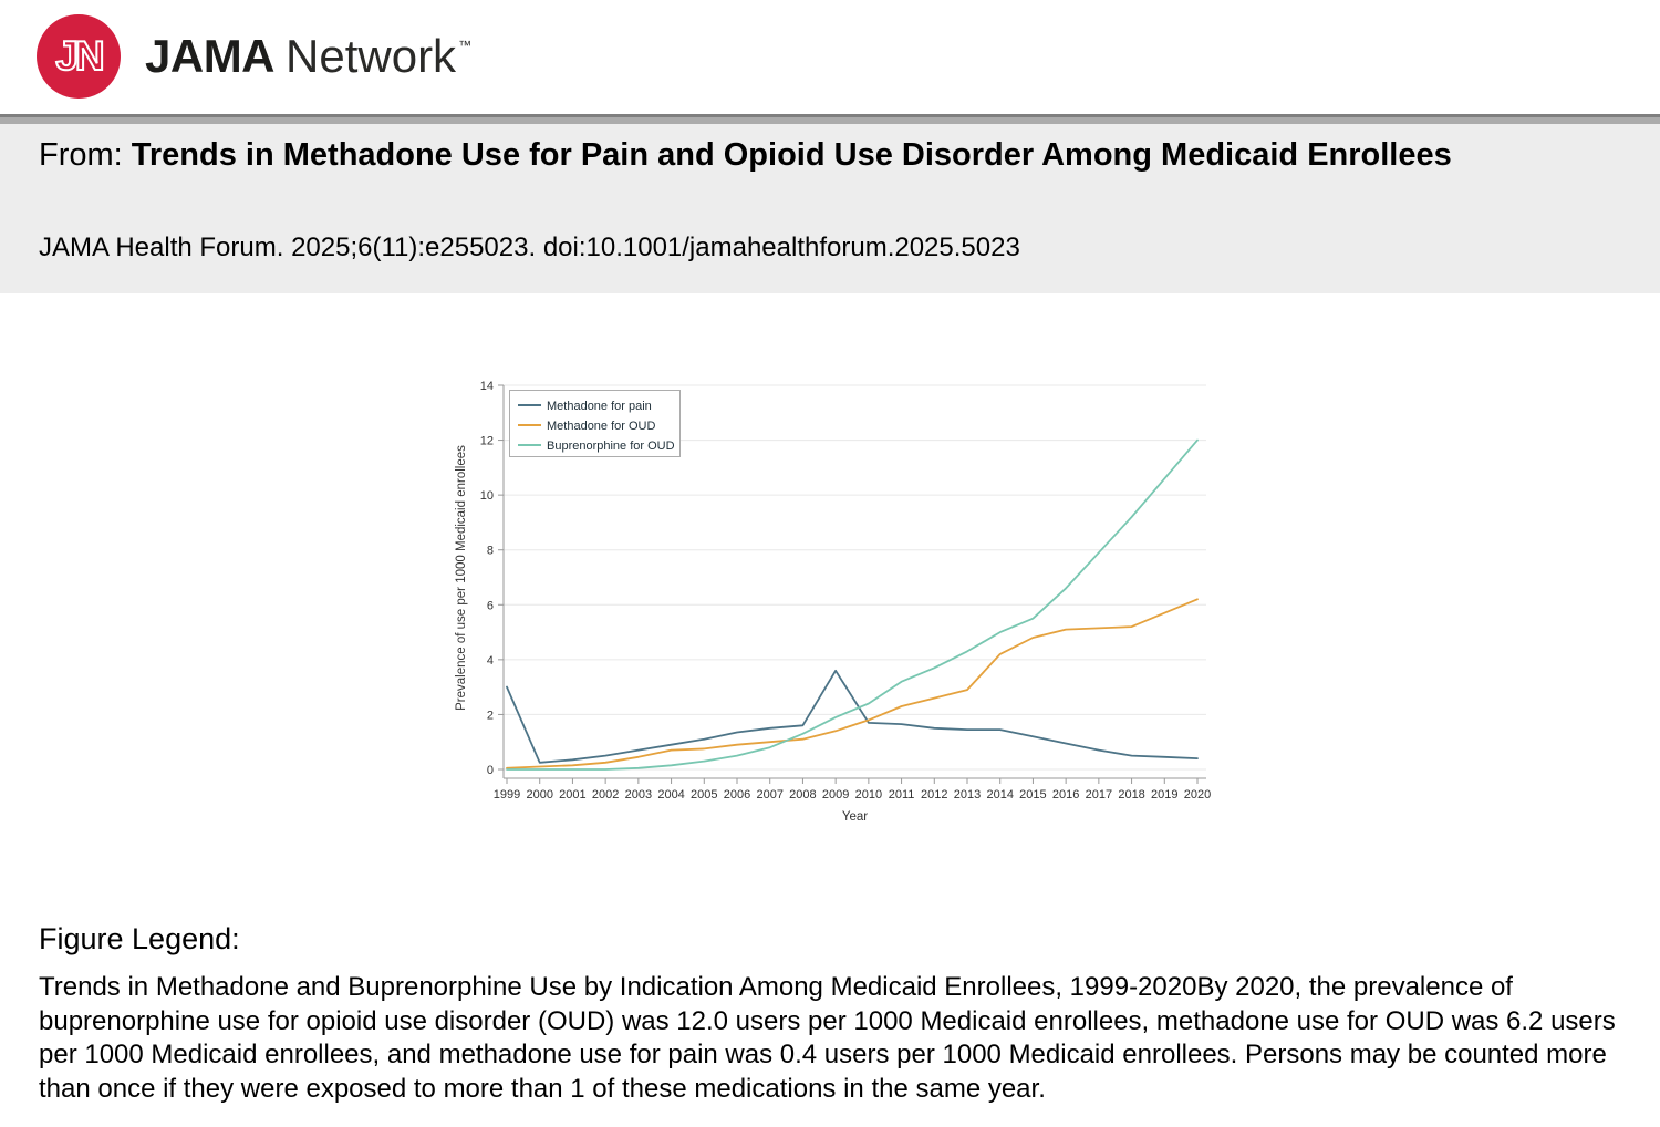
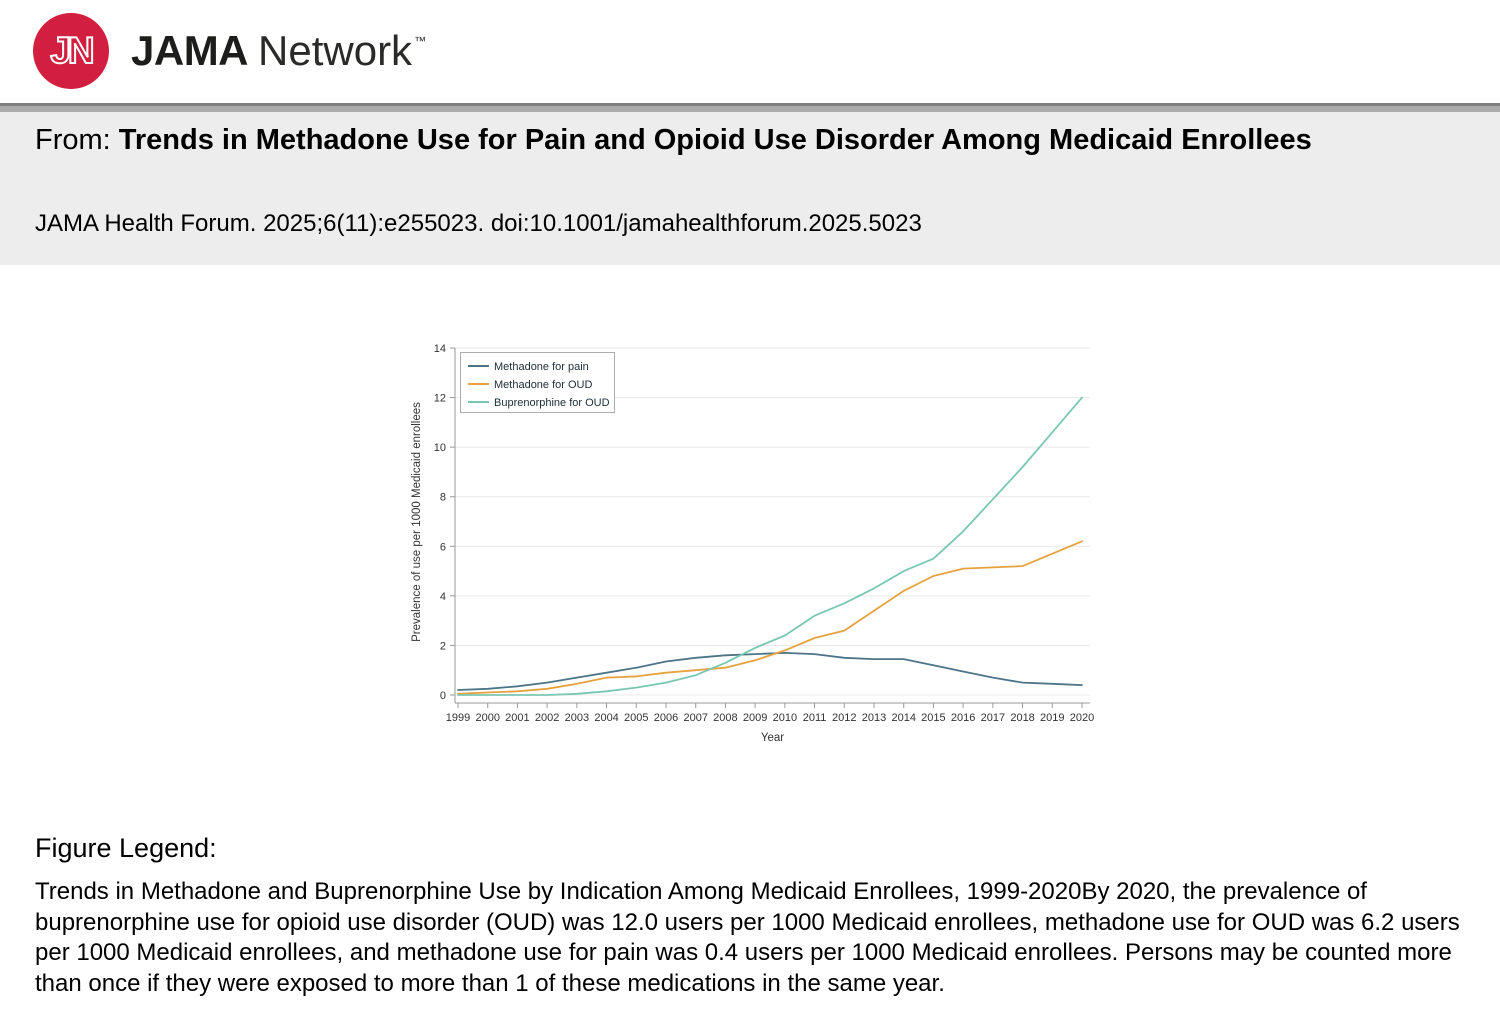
Methadone for pain/1999: 3.0 -> 0.2
Methadone for pain/2009: 3.6 -> 1.6
Methadone for OUD/2013: 2.9 -> 3.4
